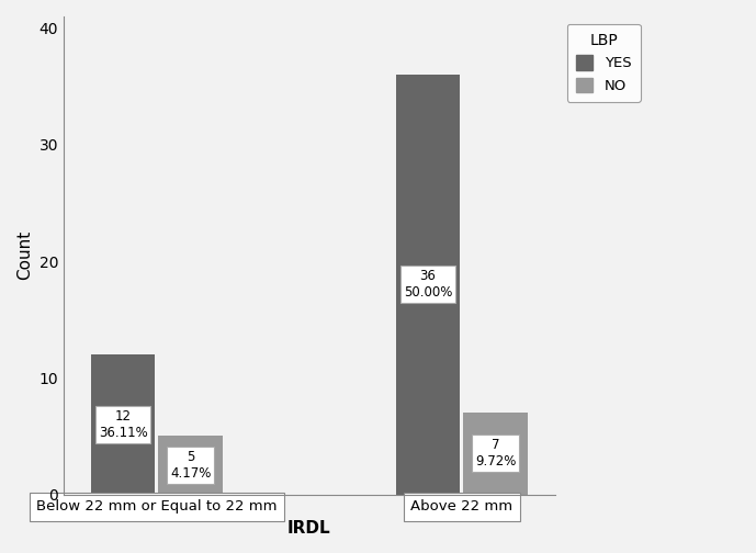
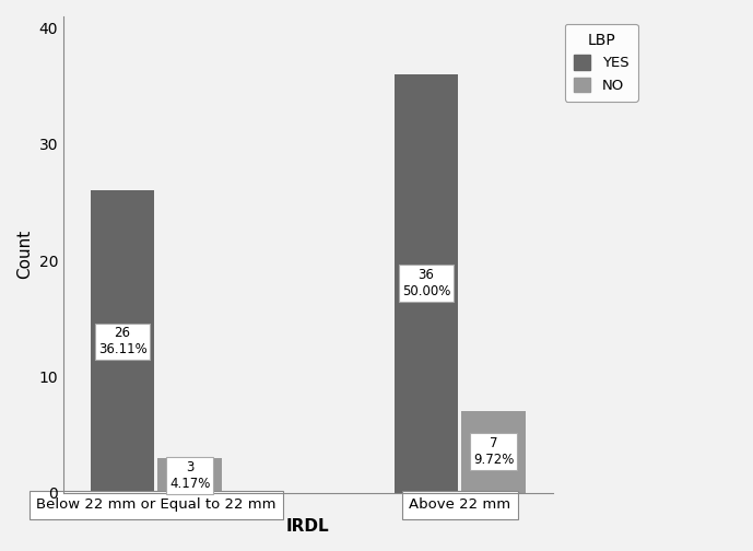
YES/Below 22 mm or Equal to 22 mm: 12 -> 26
NO/Below 22 mm or Equal to 22 mm: 5 -> 3
